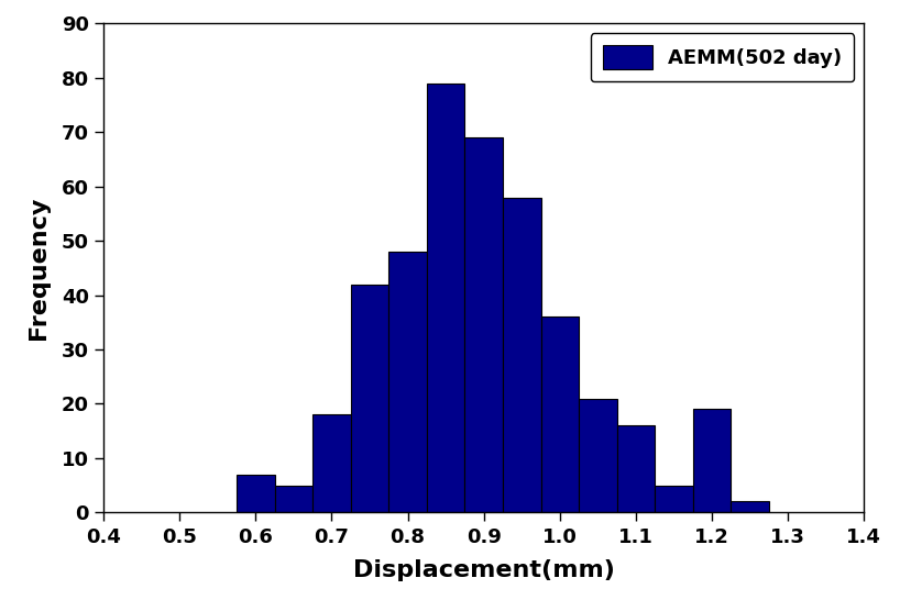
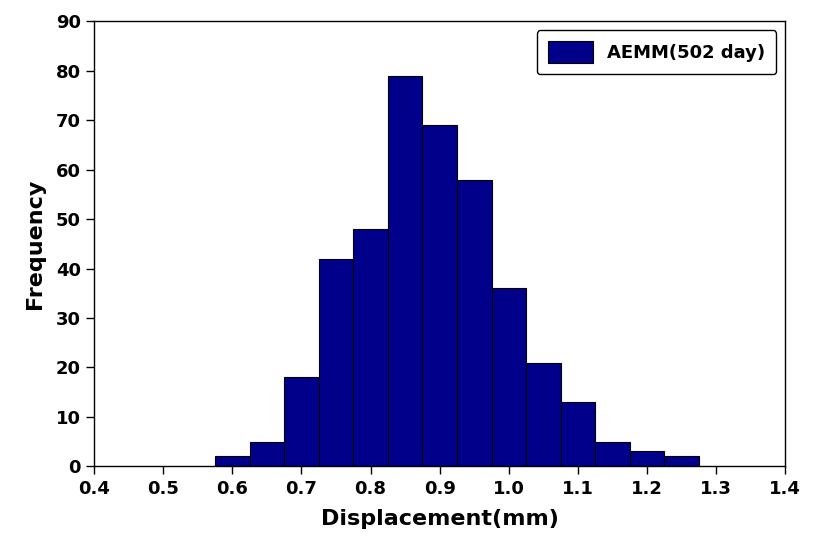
0.6: 7 -> 2
1.1: 16 -> 13
1.2: 19 -> 3
